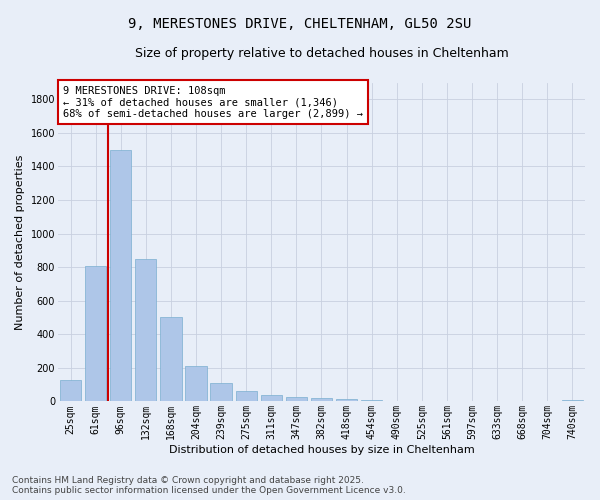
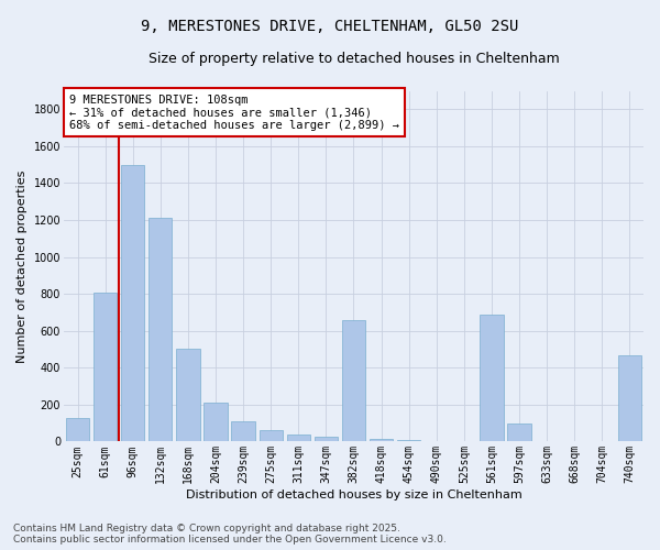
132sqm: 850 -> 1210
382sqm: 20 -> 660
561sqm: 0 -> 690
597sqm: 0 -> 100
740sqm: 10 -> 470
